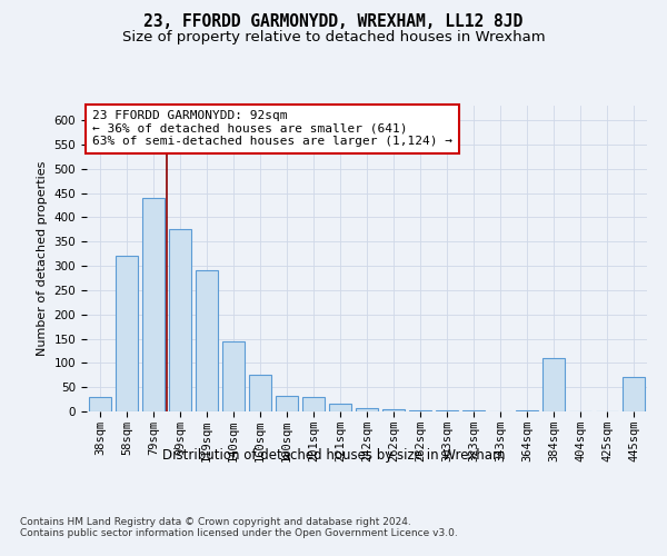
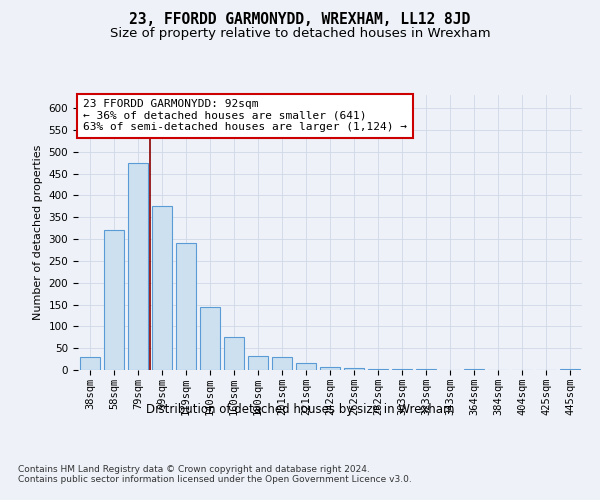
79sqm: 440 -> 475
384sqm: 110 -> 1
445sqm: 70 -> 3
